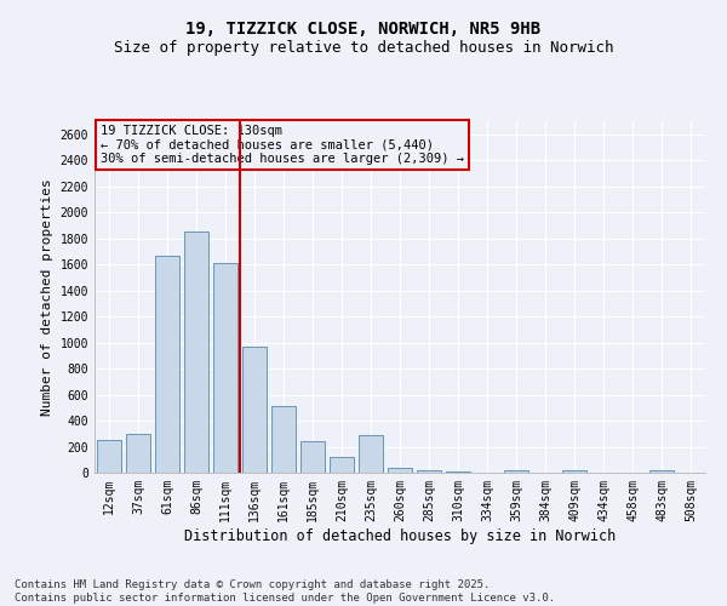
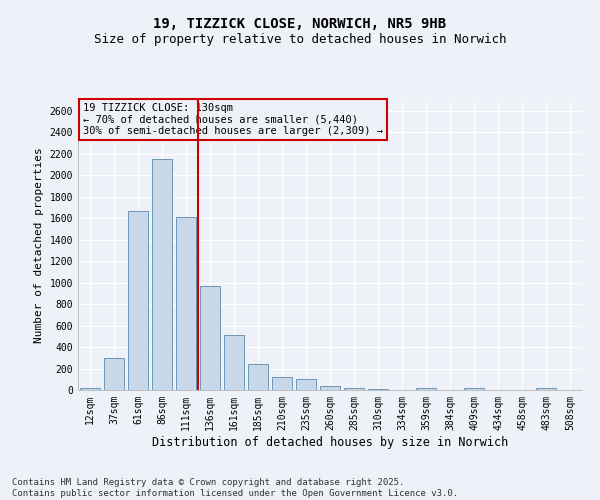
12sqm: 250 -> 20
86sqm: 1850 -> 2150
235sqm: 290 -> 100
